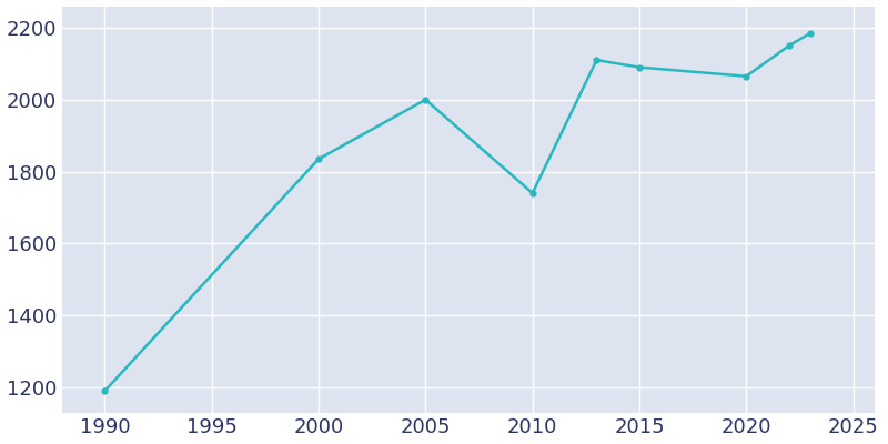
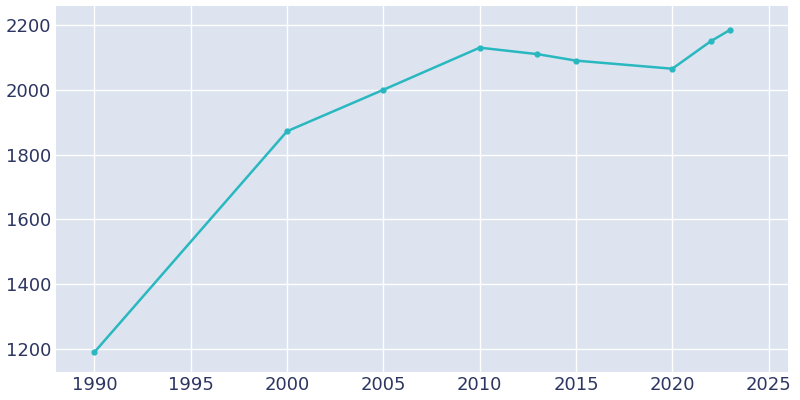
2000: 1835 -> 1872
2010: 1740 -> 2130
